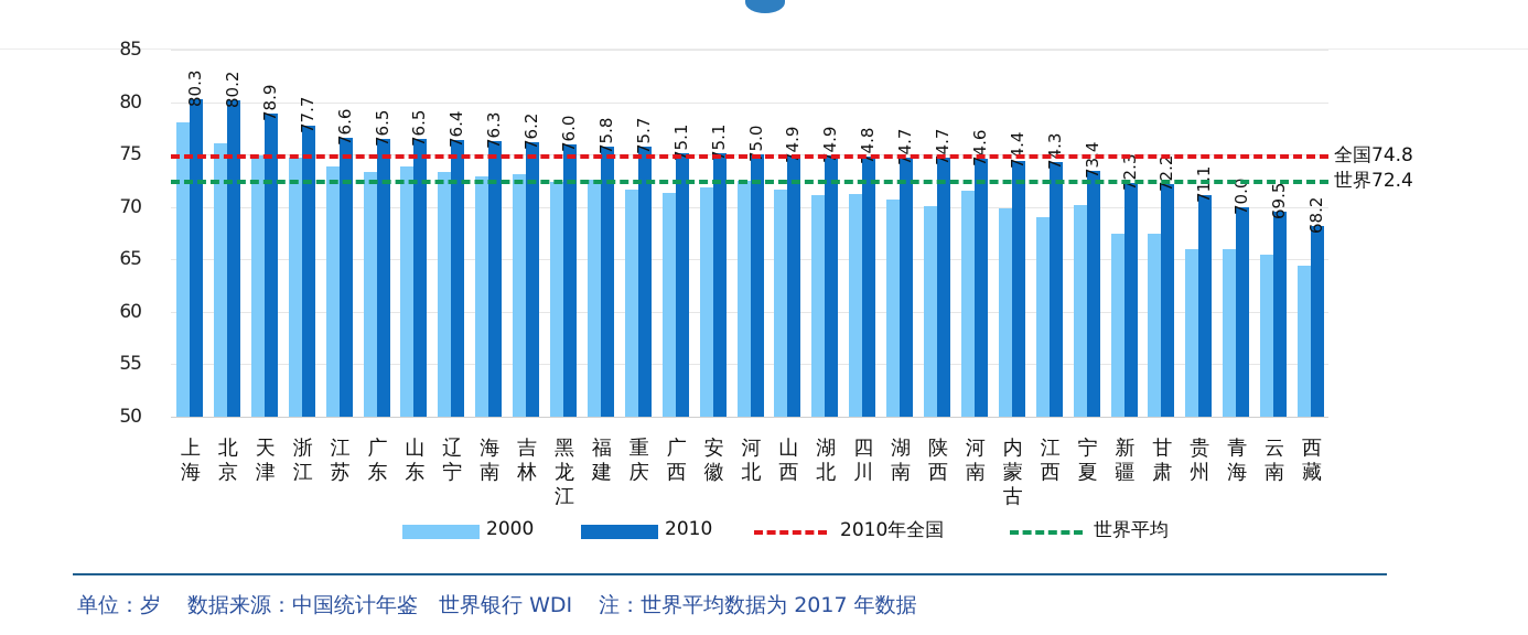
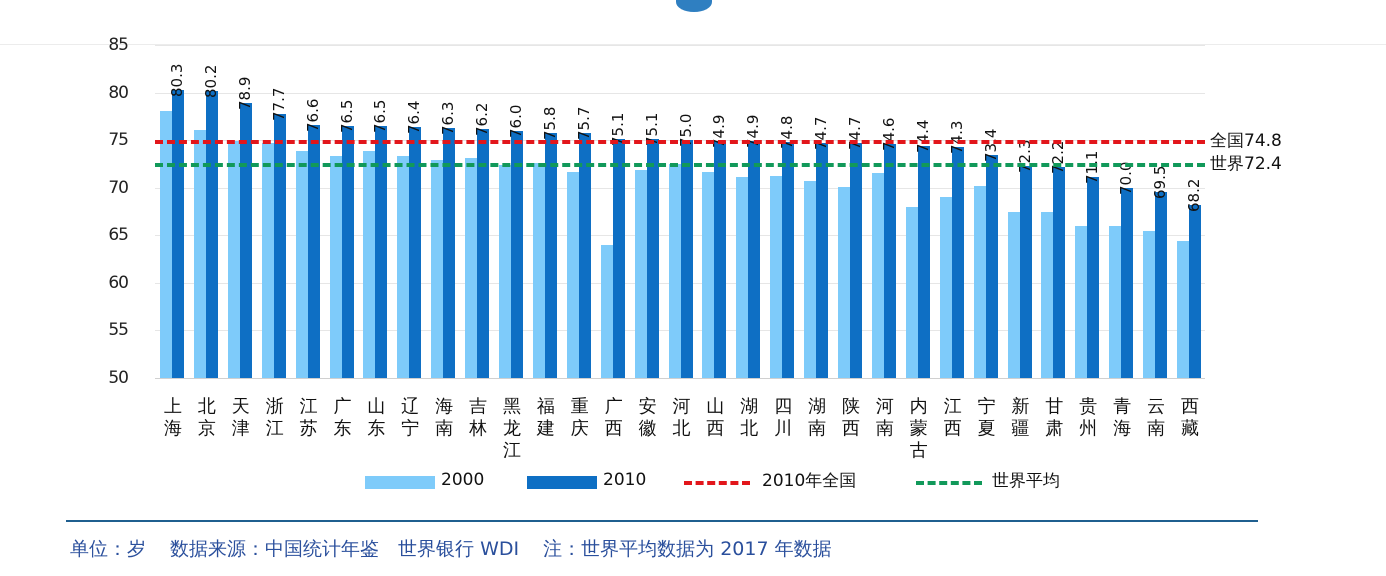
2000/广西: 71 -> 64
2000/内蒙古: 70 -> 68
